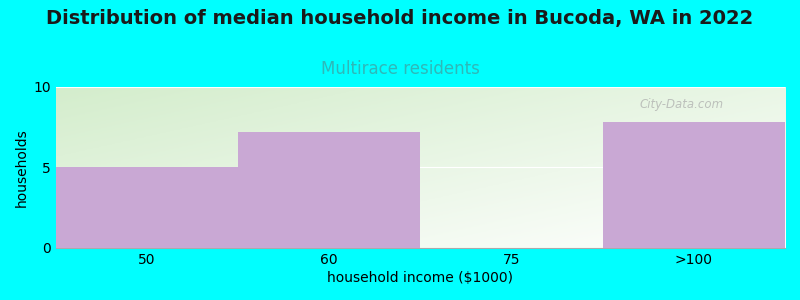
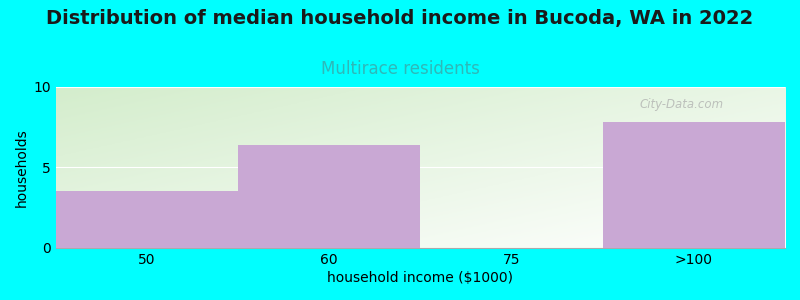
50: 5.0 -> 3.5
60: 7.2 -> 6.4
